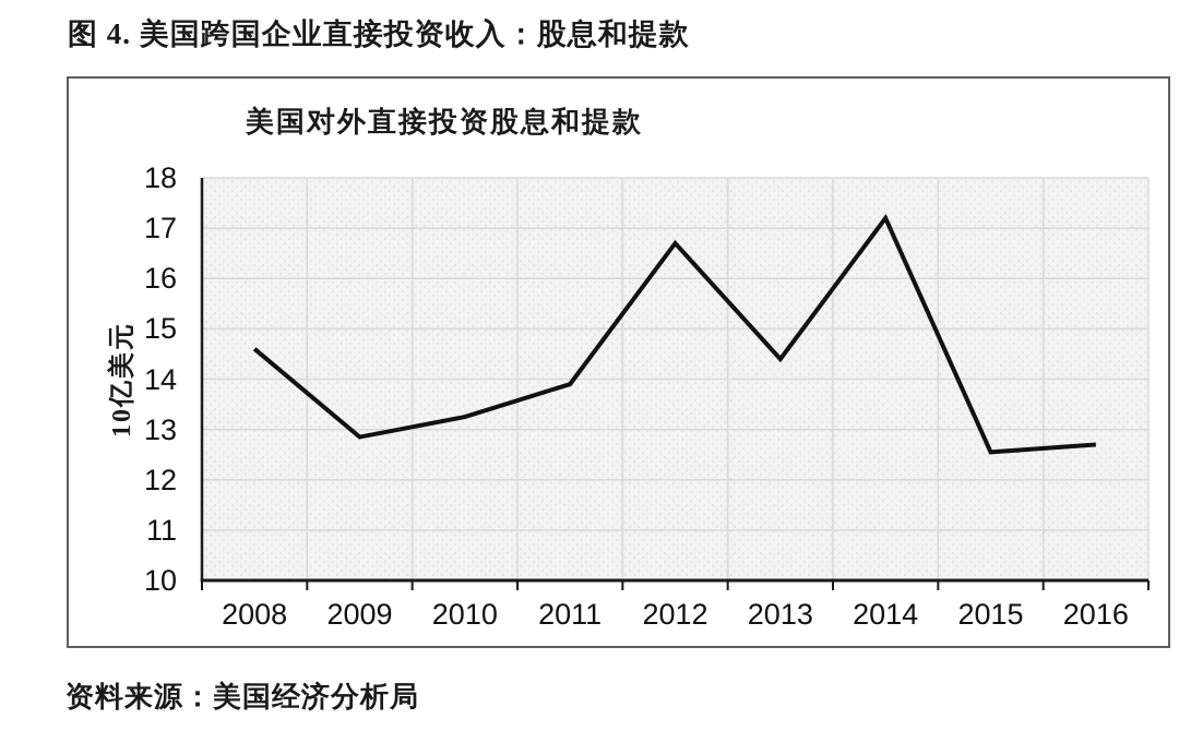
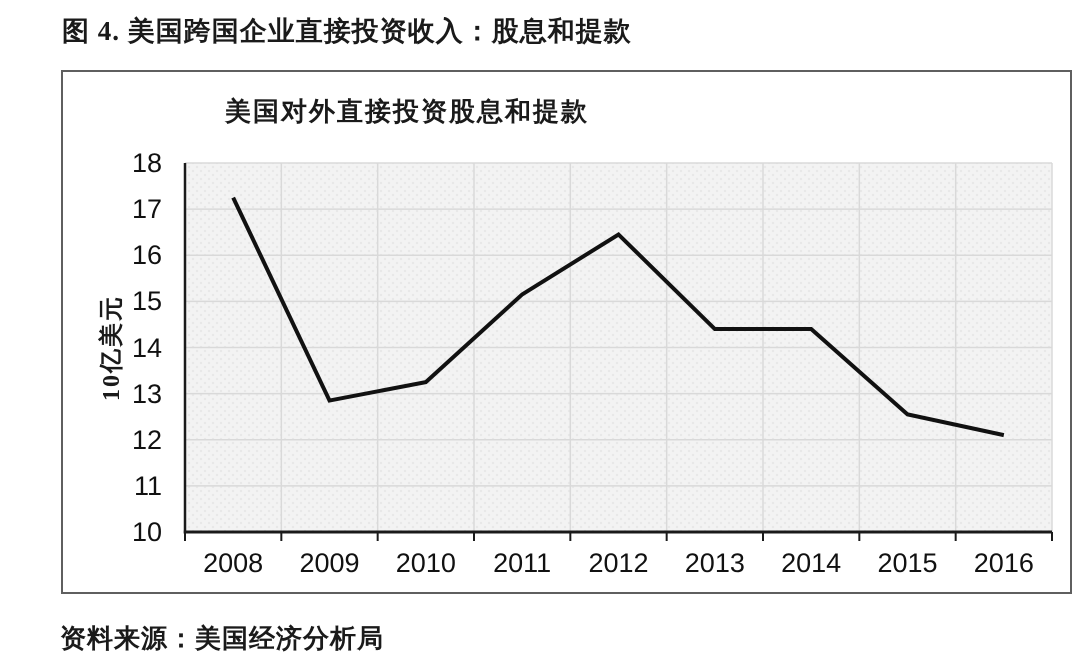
2008: 14.6 -> 17.2
2011: 13.9 -> 15.2
2012: 16.7 -> 16.4
2014: 17.2 -> 14.4
2016: 12.7 -> 12.1
